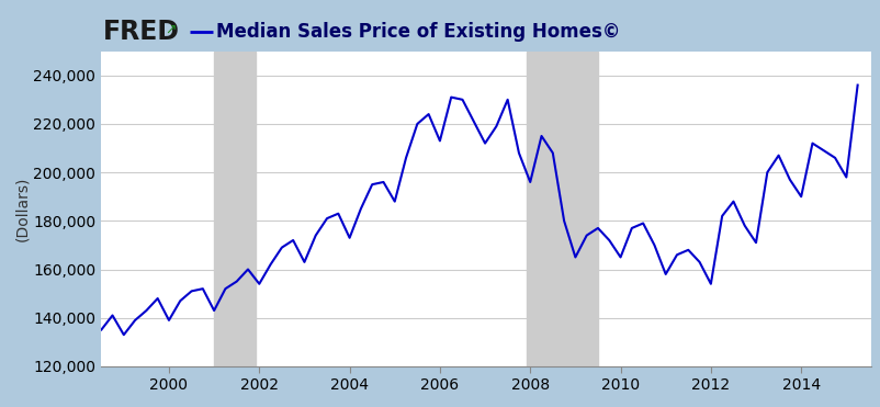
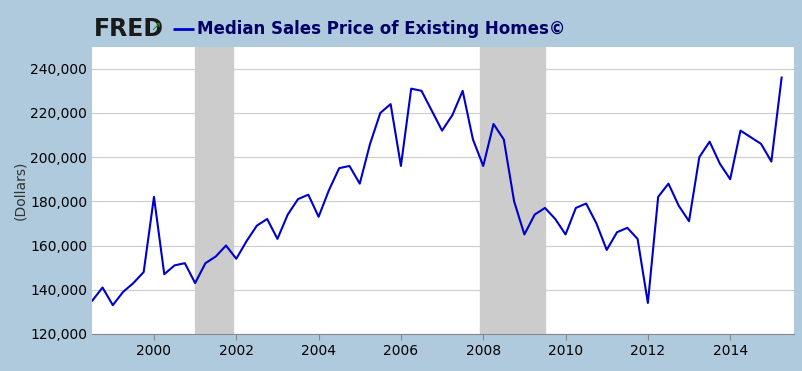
2000: 139,000 -> 182,000
2006: 213,000 -> 196,000
2012: 154,000 -> 134,000
